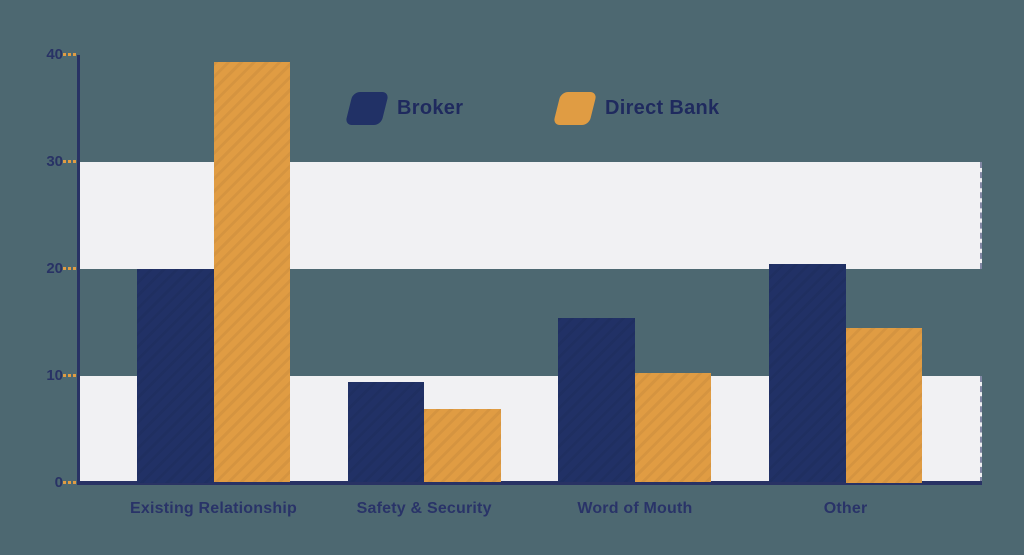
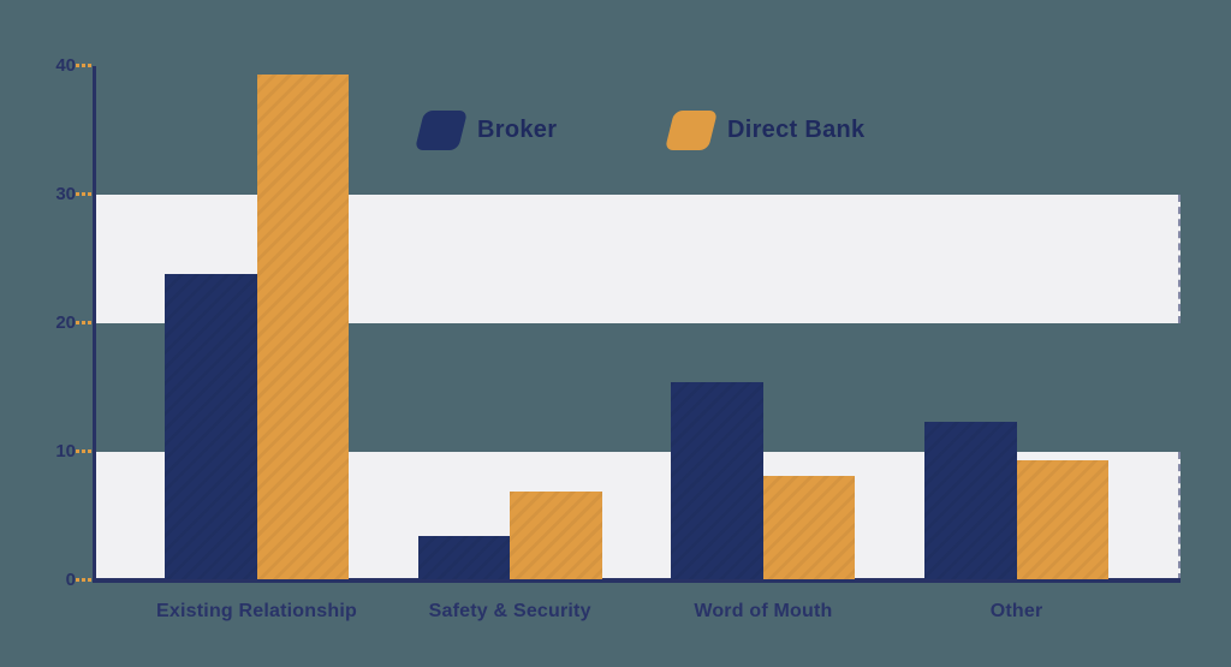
Broker/Existing Relationship: 20.0 -> 23.8
Broker/Safety & Security: 9.4 -> 3.4
Direct Bank/Word of Mouth: 10.2 -> 8.1
Broker/Other: 20.4 -> 12.3
Direct Bank/Other: 14.5 -> 9.3
